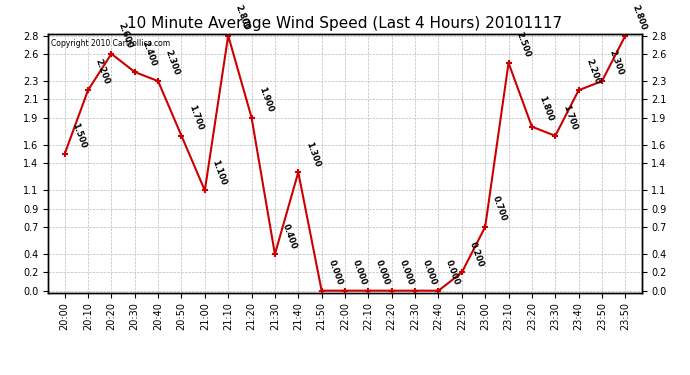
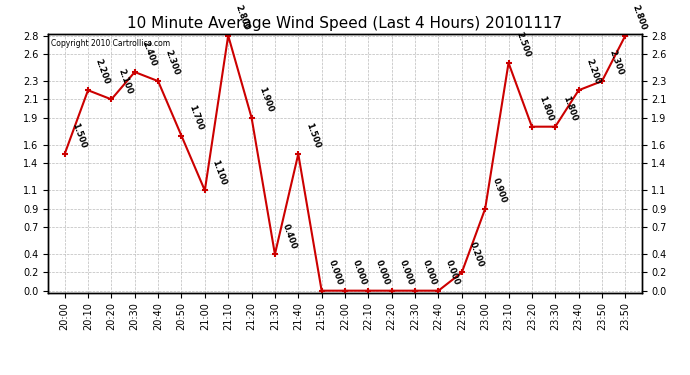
20:20: 2.6 -> 2.1
21:40: 1.300 -> 1.500
23:00: 0.700 -> 0.900
23:30: 1.700 -> 1.800
